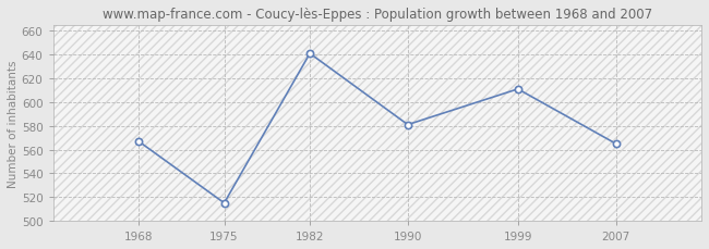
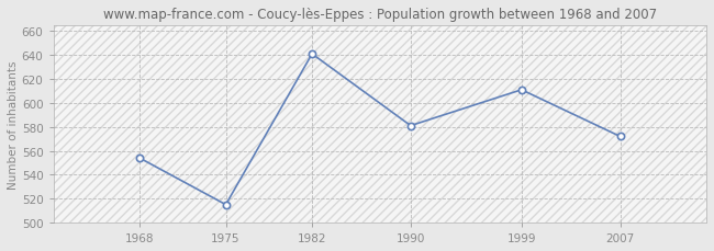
1968: 567 -> 554
2007: 565 -> 572
